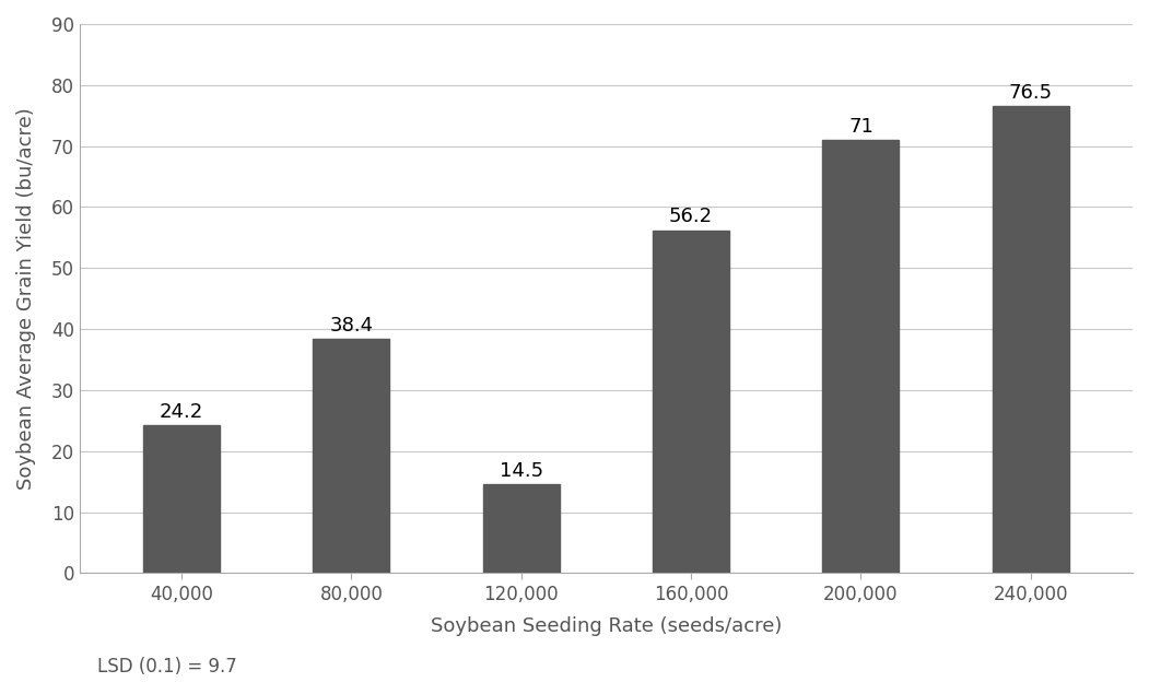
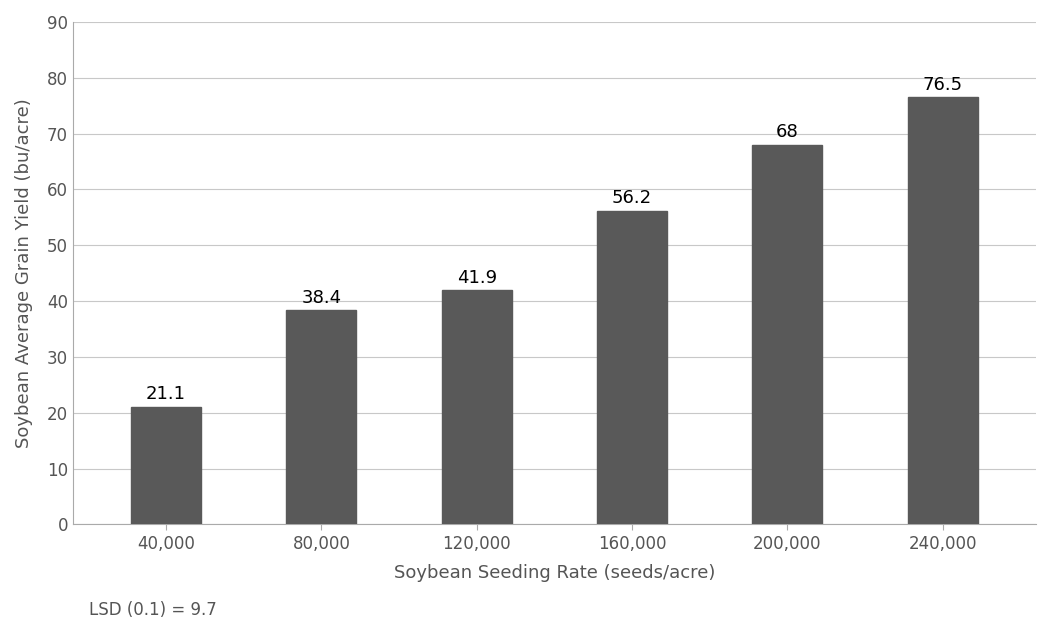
40,000: 24.2 -> 21.1
120,000: 14.5 -> 41.9
200,000: 71 -> 68
